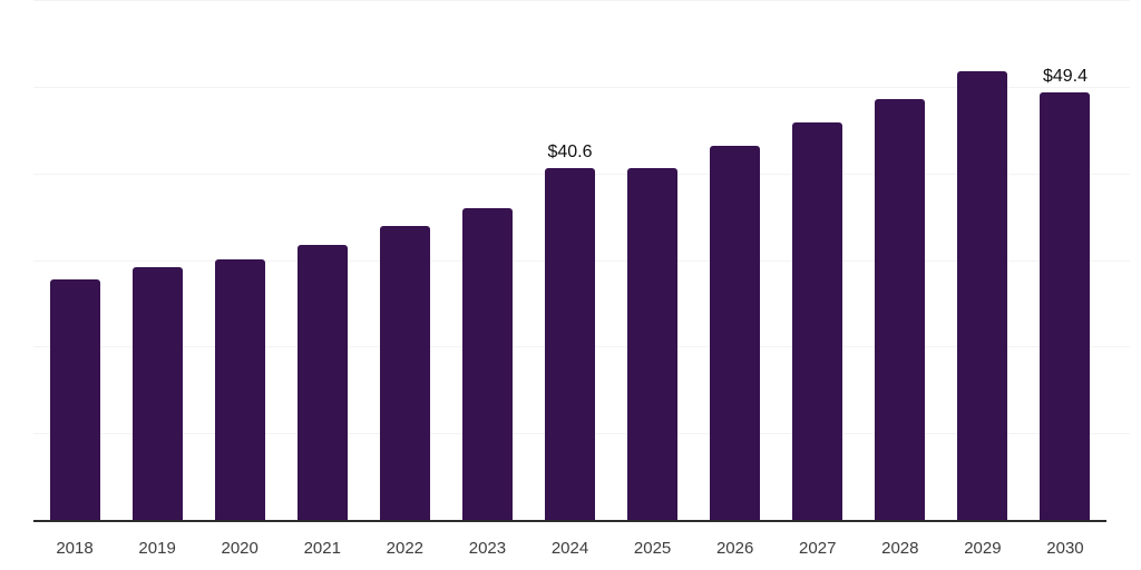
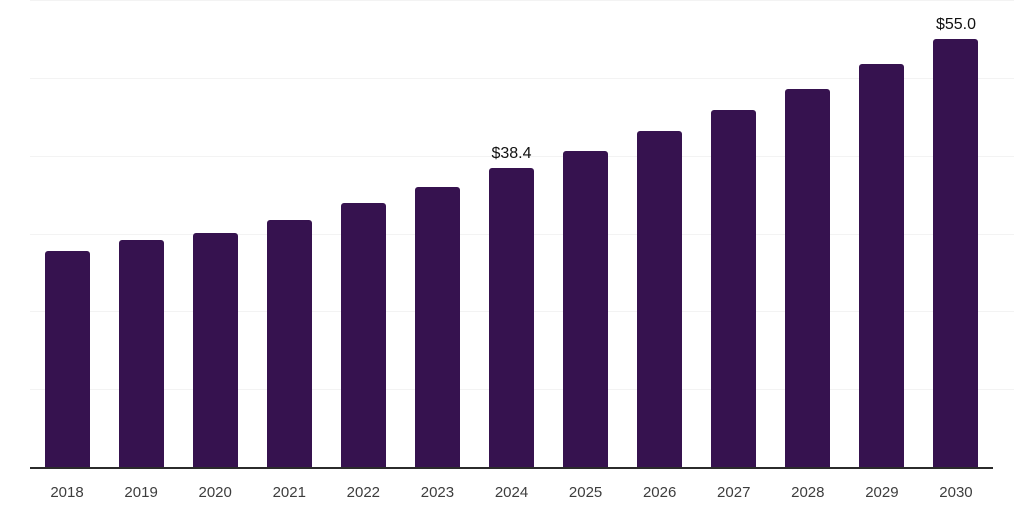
2024: $40.6 -> $38.4
2030: $49.4 -> $55.0
